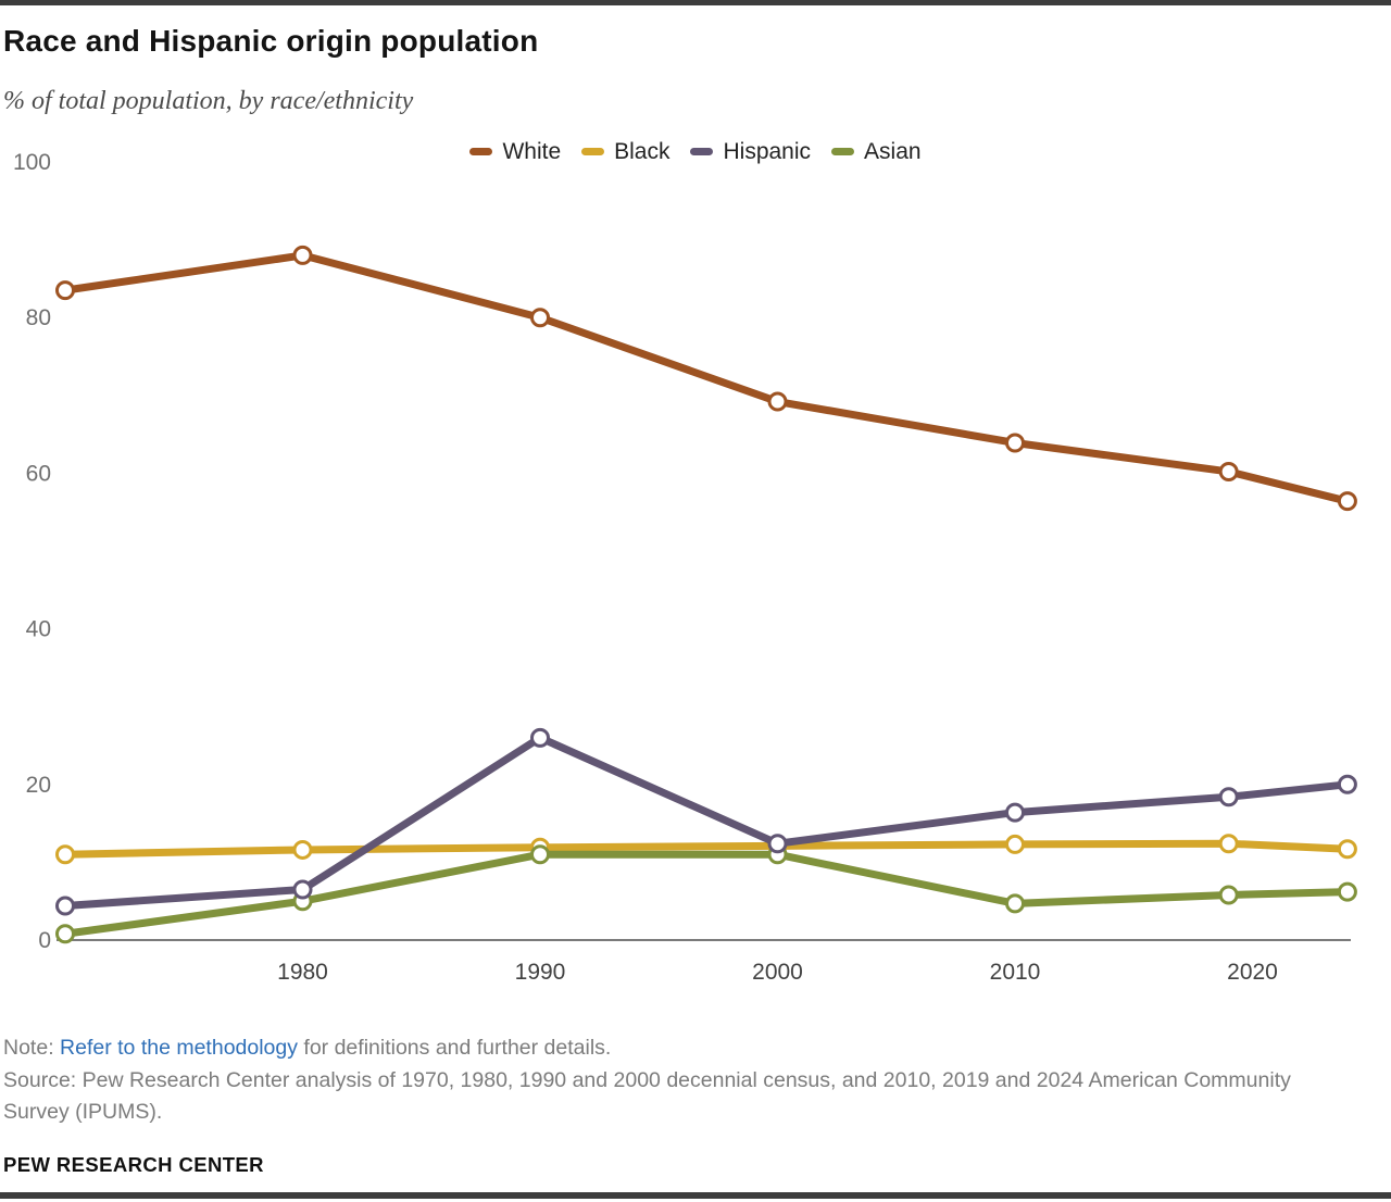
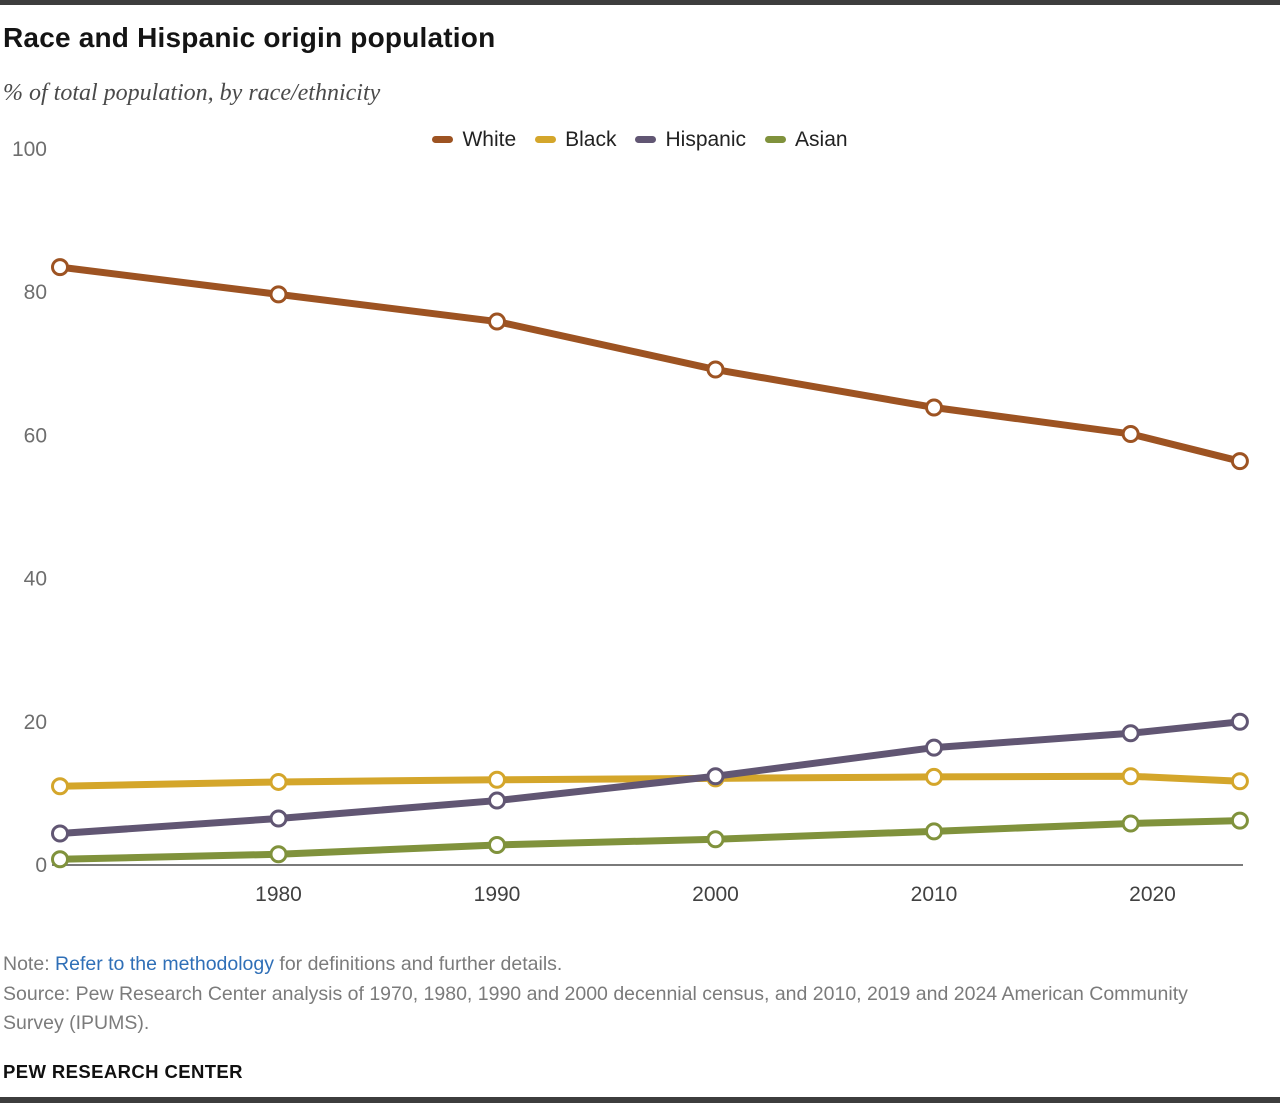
White/1980: 88 -> 80
Asian/1980: 5 -> 2
White/1990: 80 -> 76
Hispanic/1990: 26 -> 9
Asian/1990: 11 -> 3
Asian/2000: 11 -> 4
